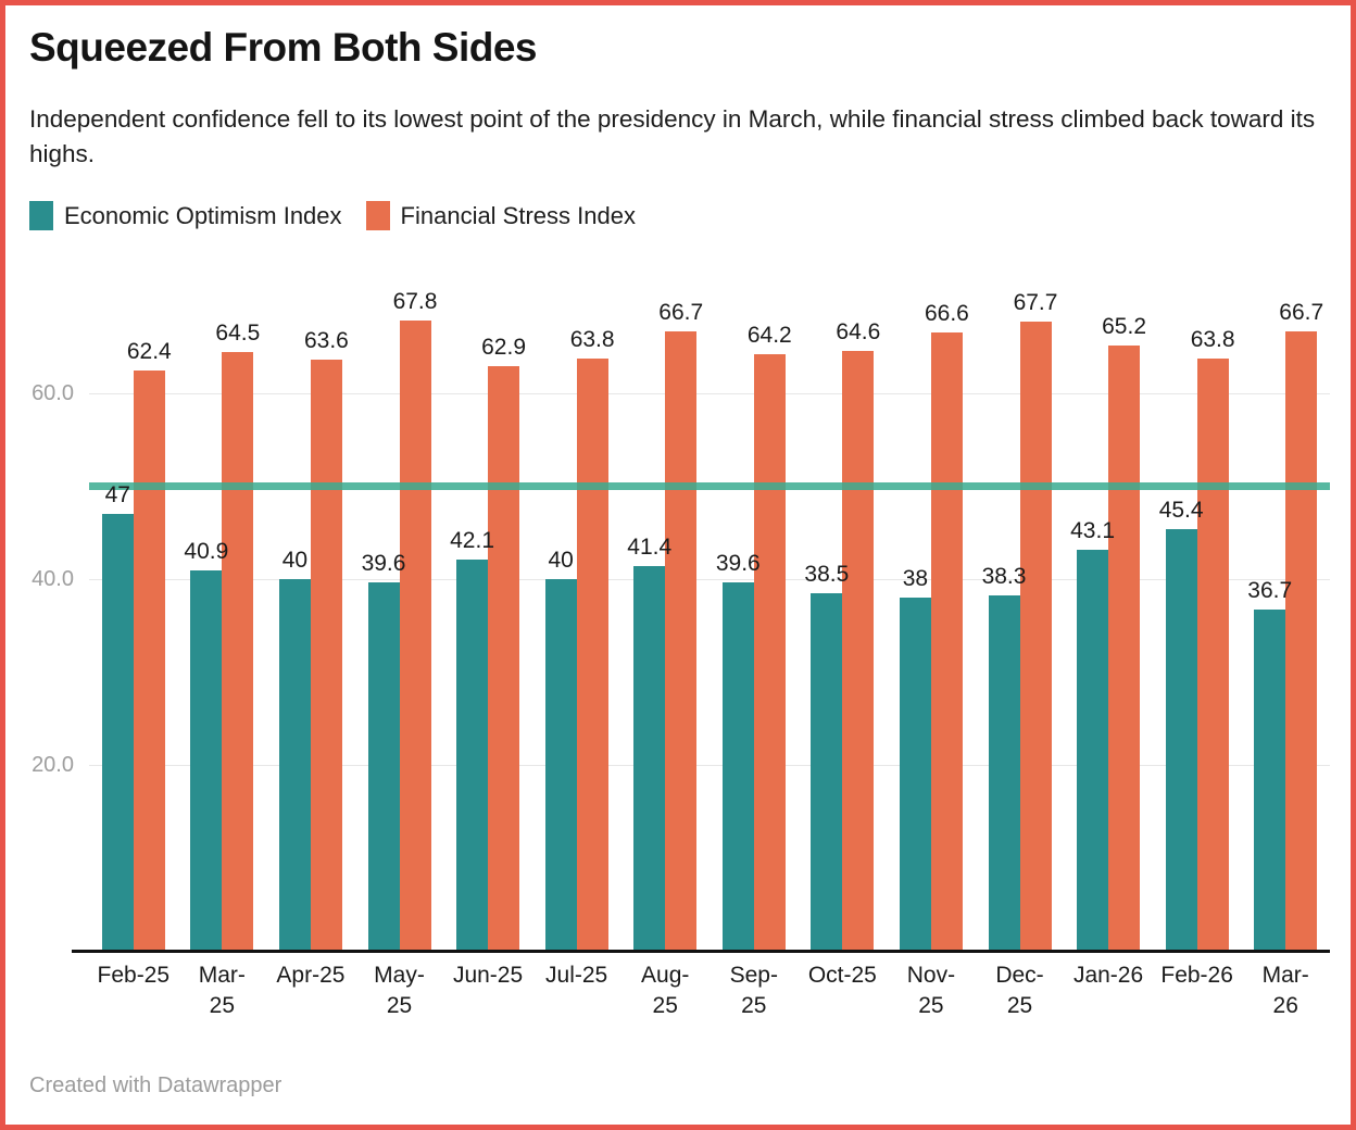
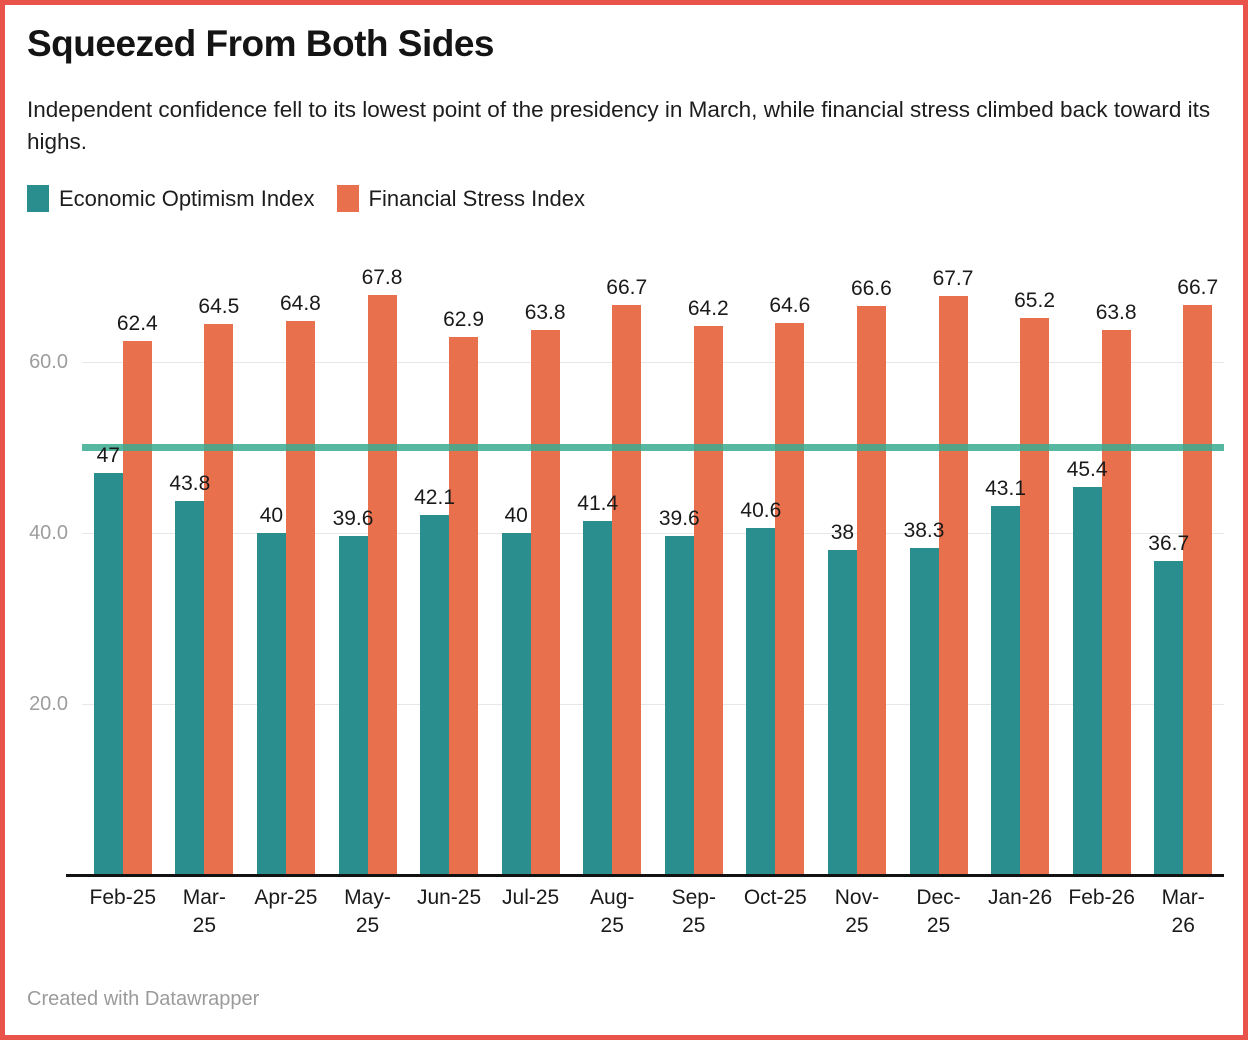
Economic Optimism Index/Mar-25: 40.9 -> 43.8
Financial Stress Index/Apr-25: 63.6 -> 64.8
Economic Optimism Index/Oct-25: 38.5 -> 40.6
